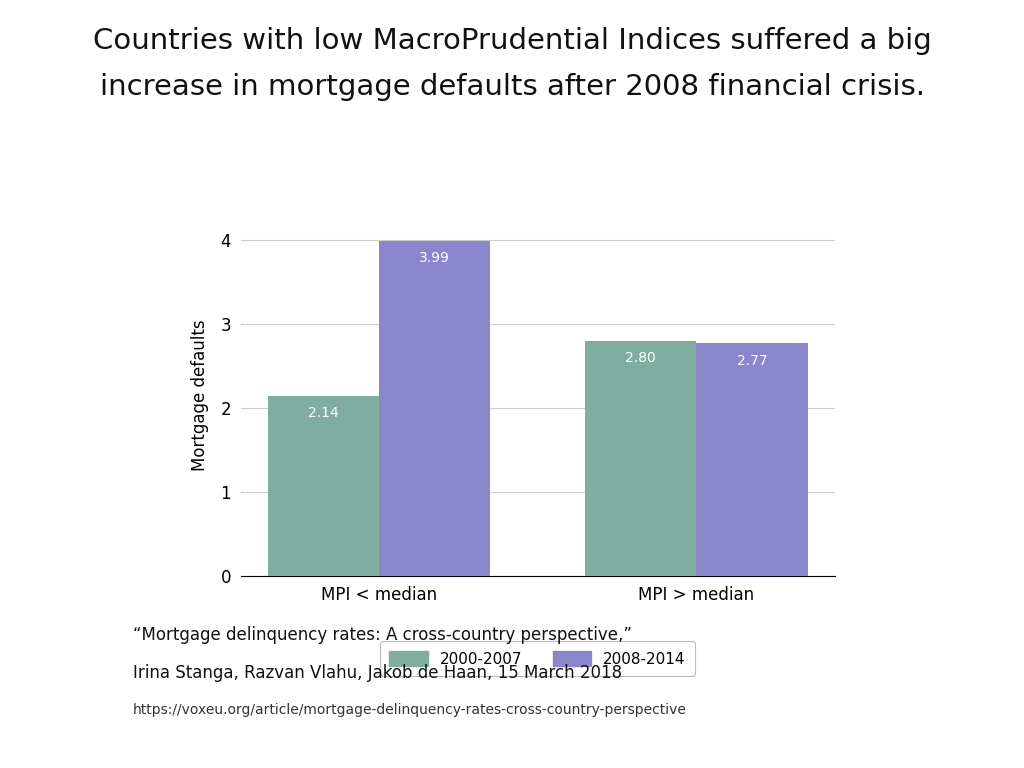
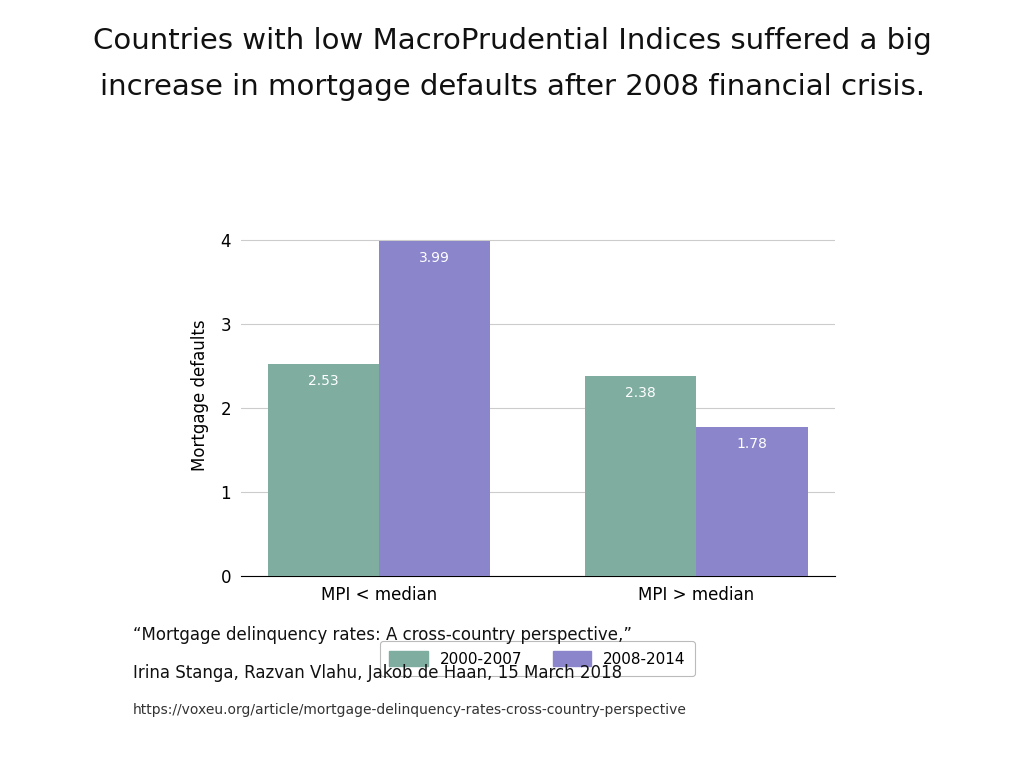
2000-2007/MPI < median: 2.14 -> 2.53
2000-2007/MPI > median: 2.80 -> 2.38
2008-2014/MPI > median: 2.77 -> 1.78
